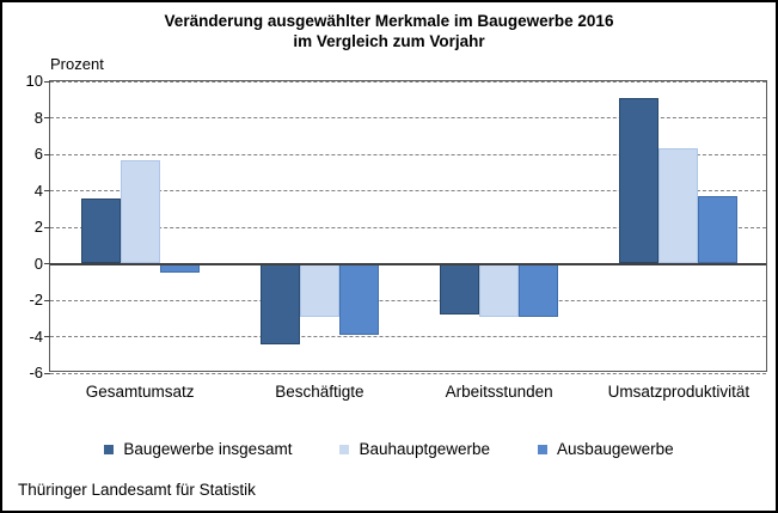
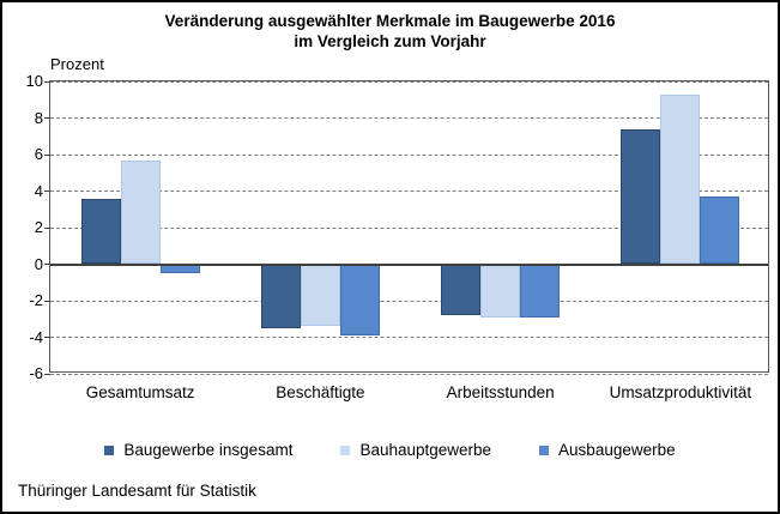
Baugewerbe insgesamt/Beschäftigte: -4.4 -> -3.5
Bauhauptgewerbe/Beschäftigte: -2.9 -> -3.4
Baugewerbe insgesamt/Umsatzproduktivität: 9.1 -> 7.4
Bauhauptgewerbe/Umsatzproduktivität: 6.3 -> 9.3
